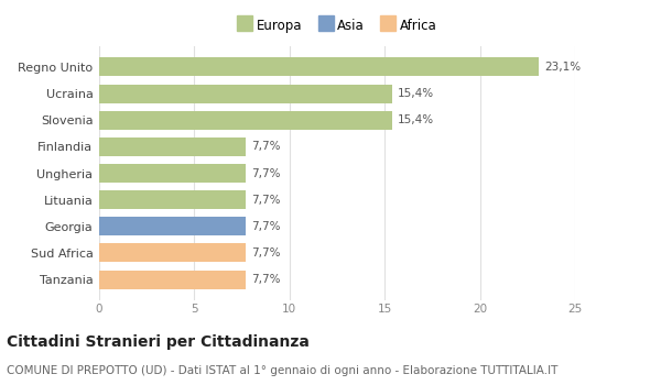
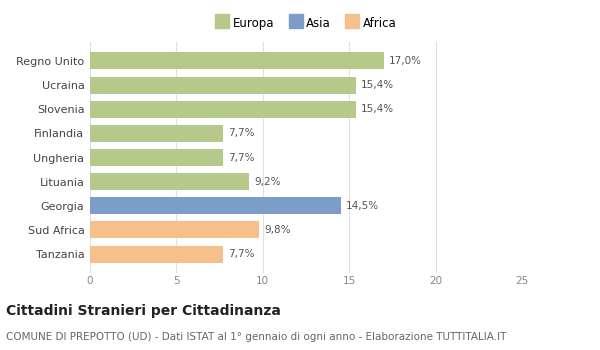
Regno Unito: 23,1% -> 17,0%
Lituania: 7,7% -> 9,2%
Georgia: 7,7% -> 14,5%
Sud Africa: 7,7% -> 9,8%
